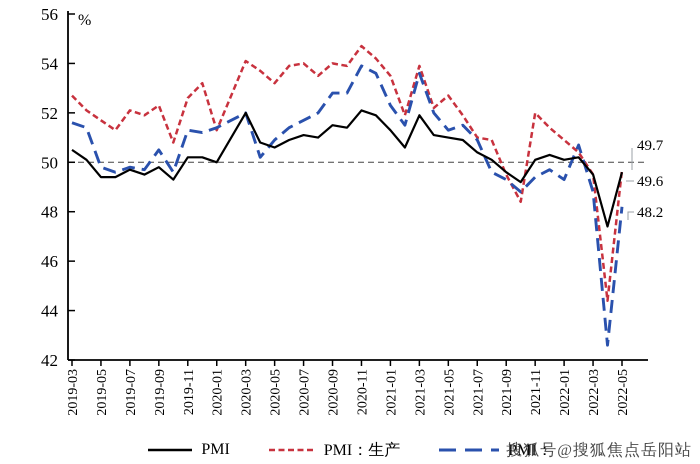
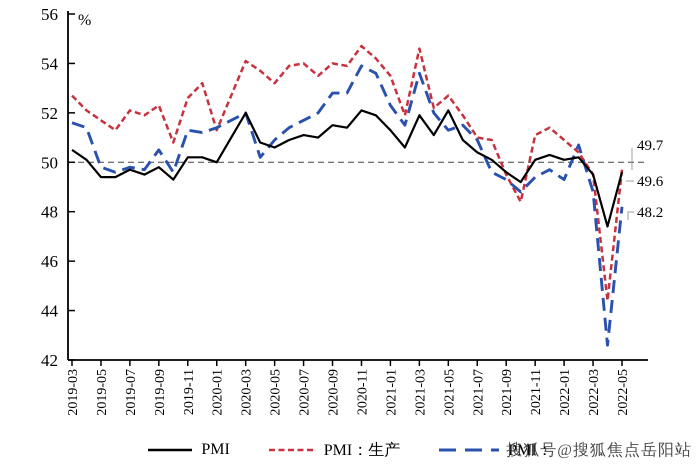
PMI：生产/2021-03: 53.9 -> 54.6
PMI/2021-05: 51.0 -> 52.1
PMI：生产/2021-11: 52.0 -> 51.1
